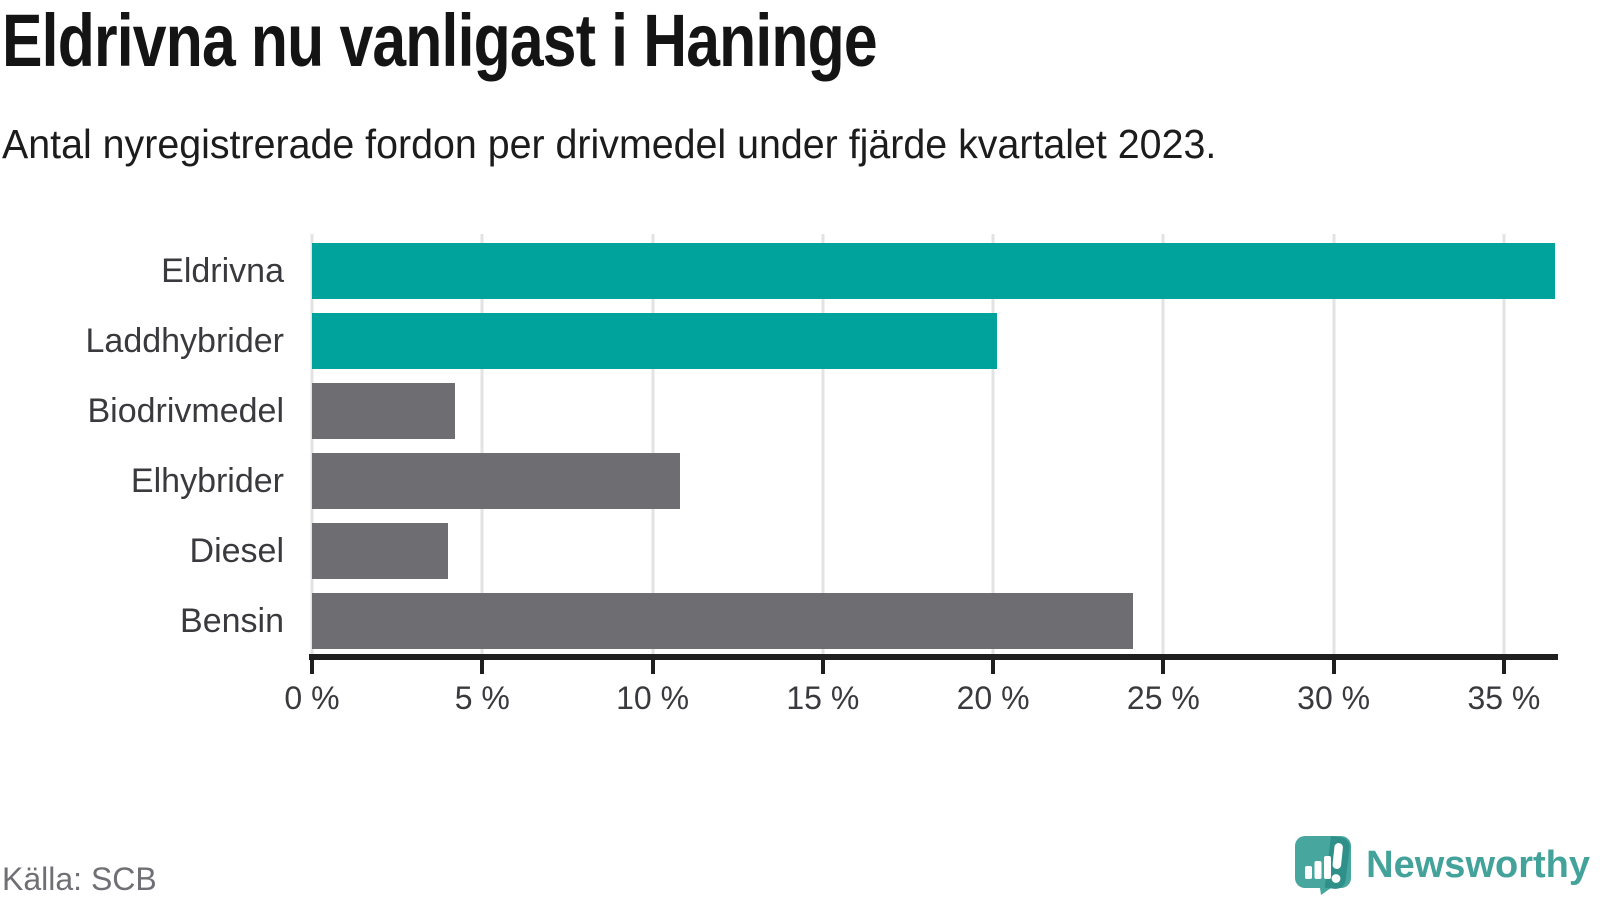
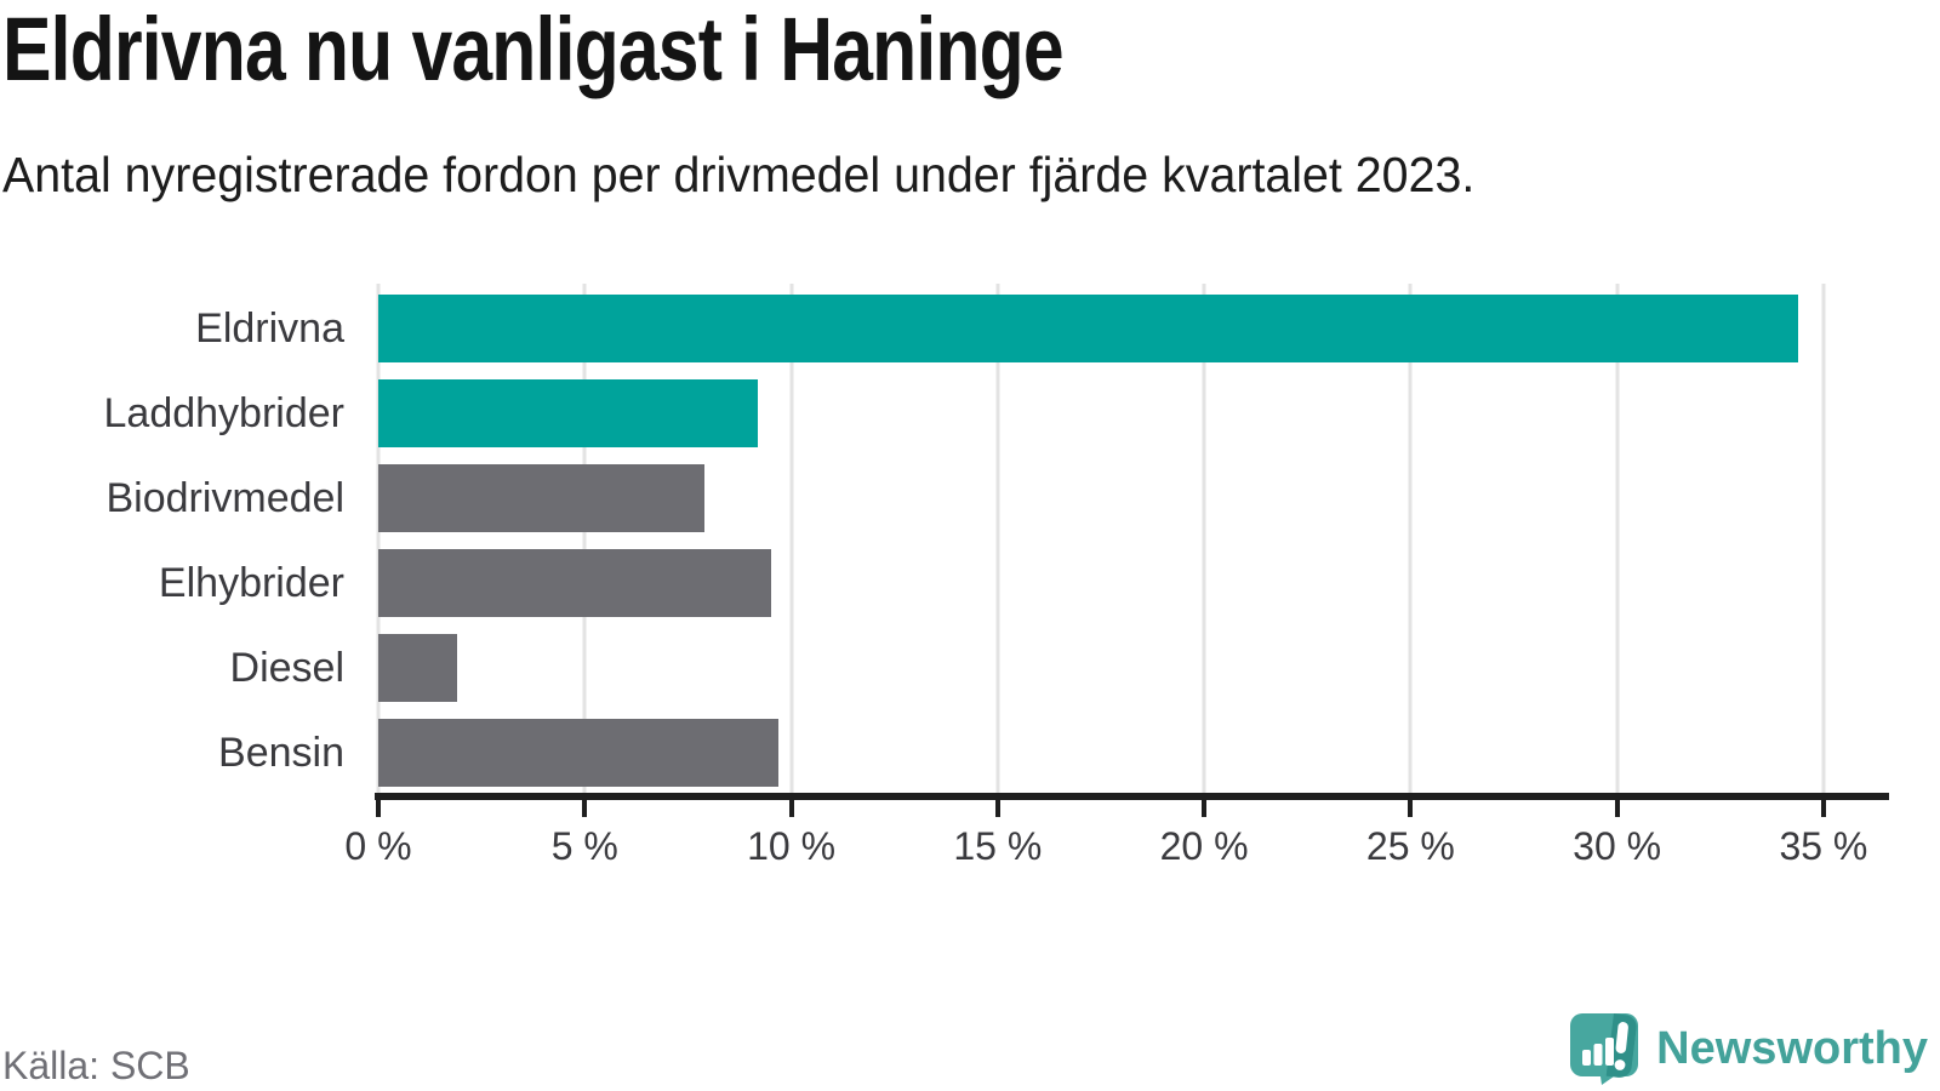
Eldrivna: 36.5% -> 34.4%
Laddhybrider: 20.1% -> 9.2%
Biodrivmedel: 4.2% -> 7.9%
Elhybrider: 10.8% -> 9.5%
Diesel: 4.0% -> 1.9%
Bensin: 24.1% -> 9.7%
